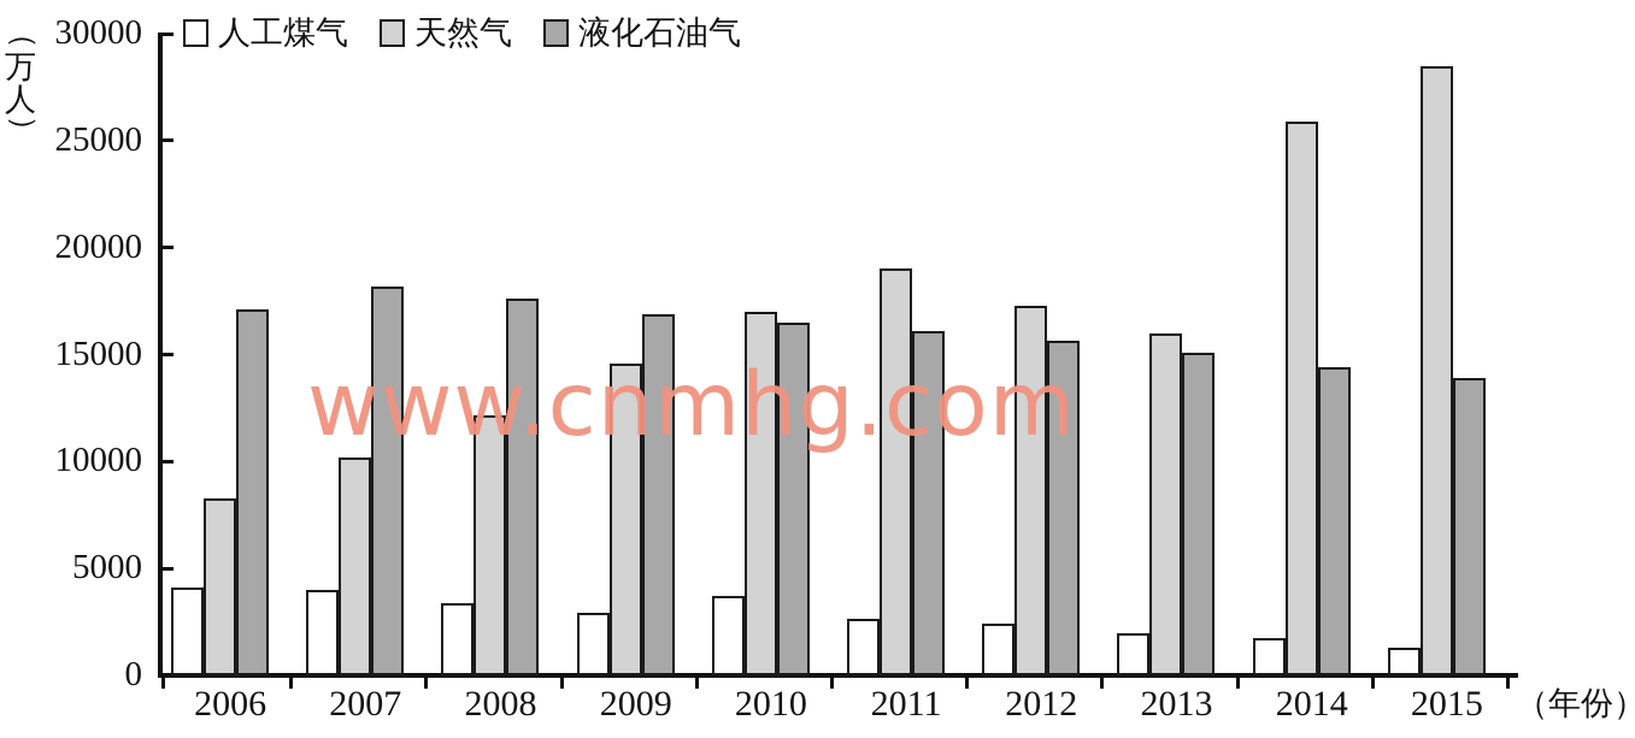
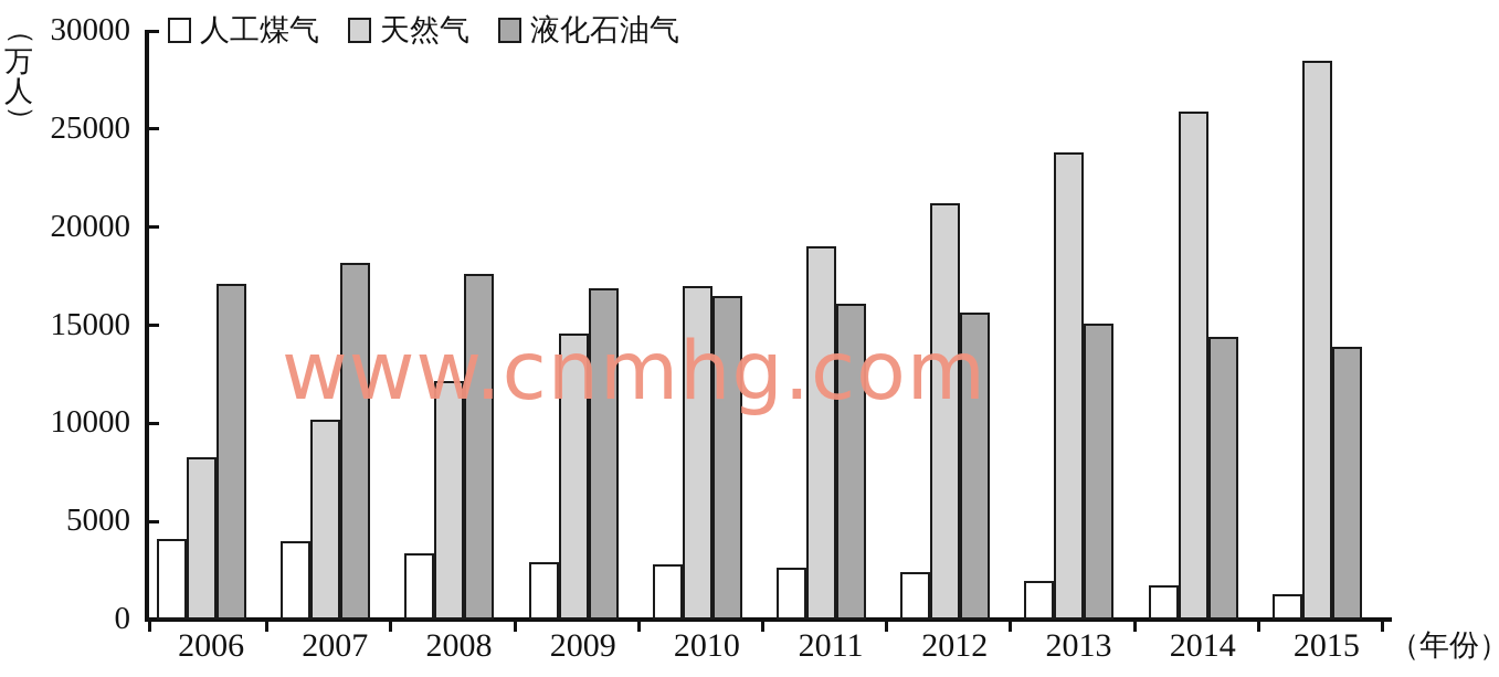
人工煤气/2010: 3700 -> 2800
天然气/2012: 17300 -> 21200
天然气/2013: 16000 -> 23800
